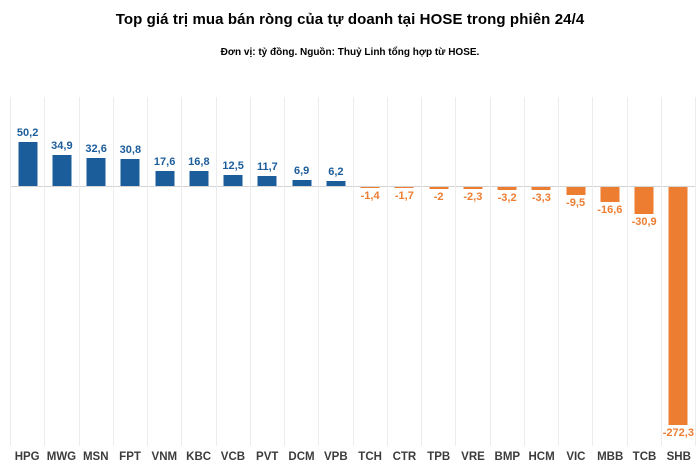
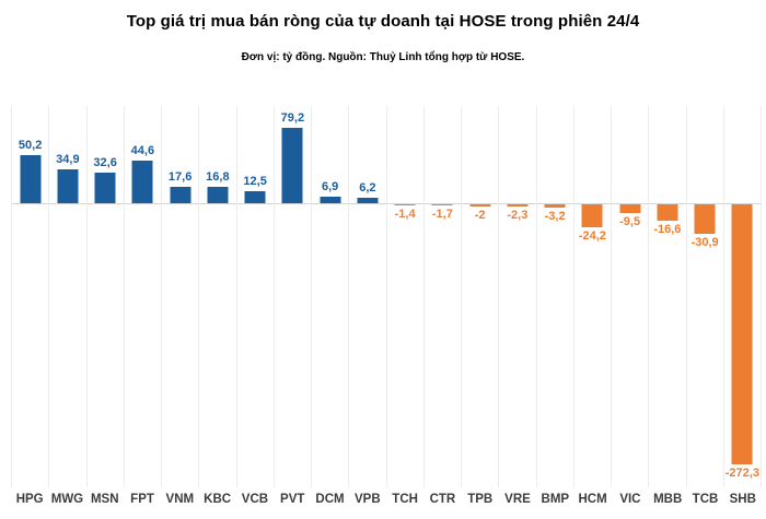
FPT: 30,8 -> 44,6
PVT: 11,7 -> 79,2
HCM: -3,3 -> -24,2
